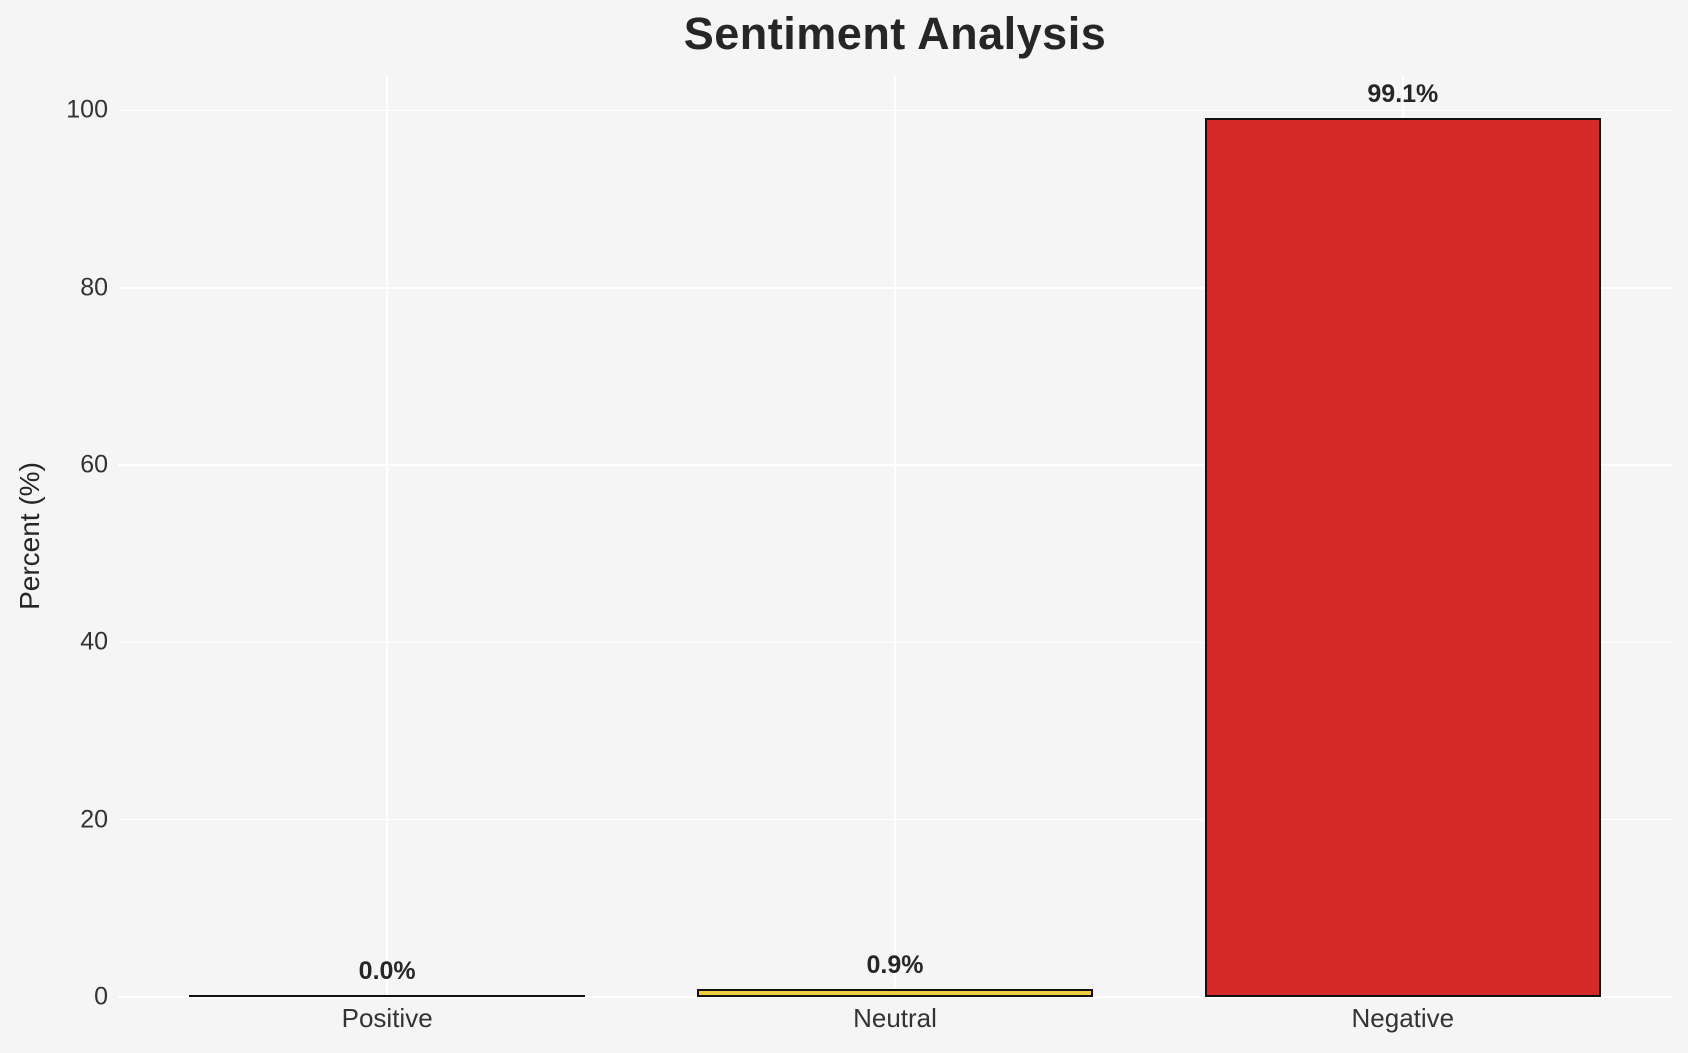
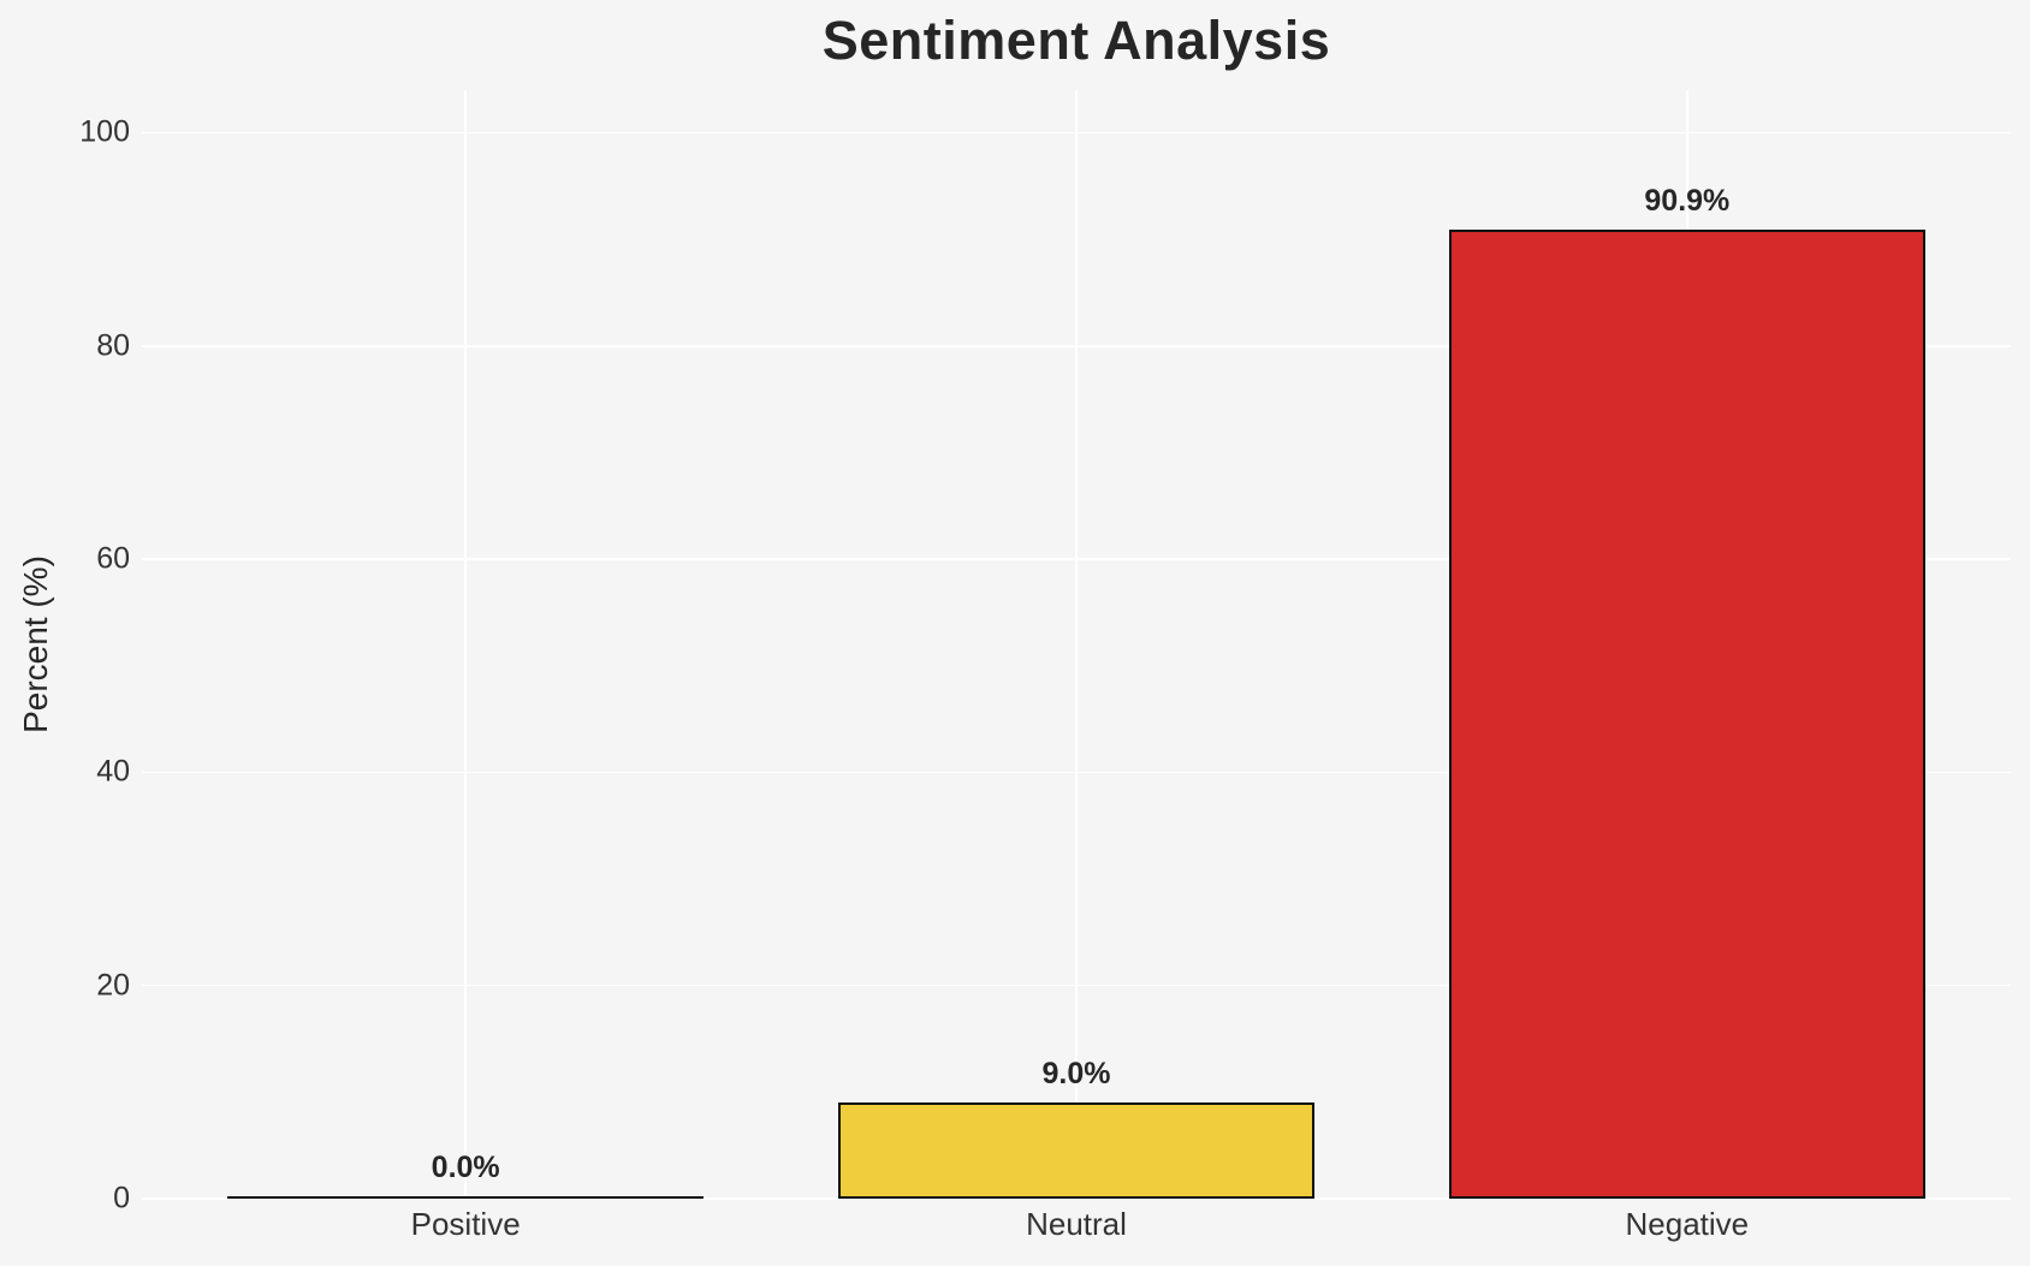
Neutral: 0.9% -> 9.0%
Negative: 99.1% -> 90.9%
